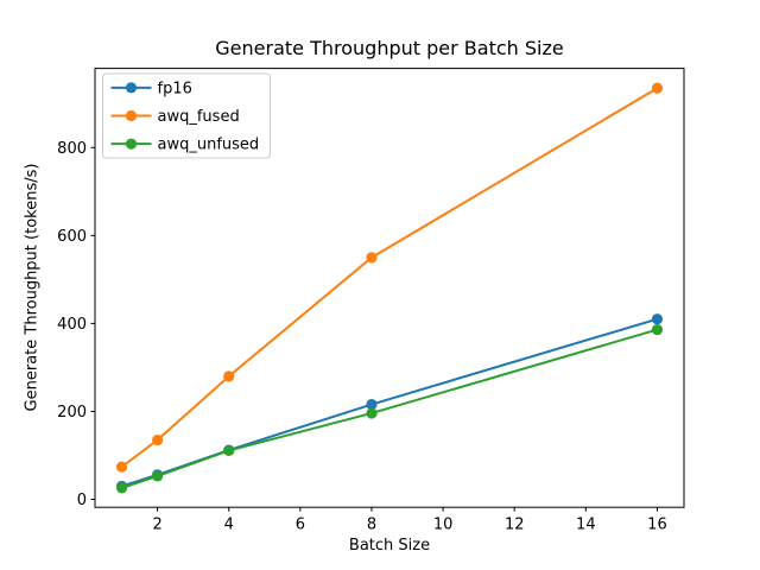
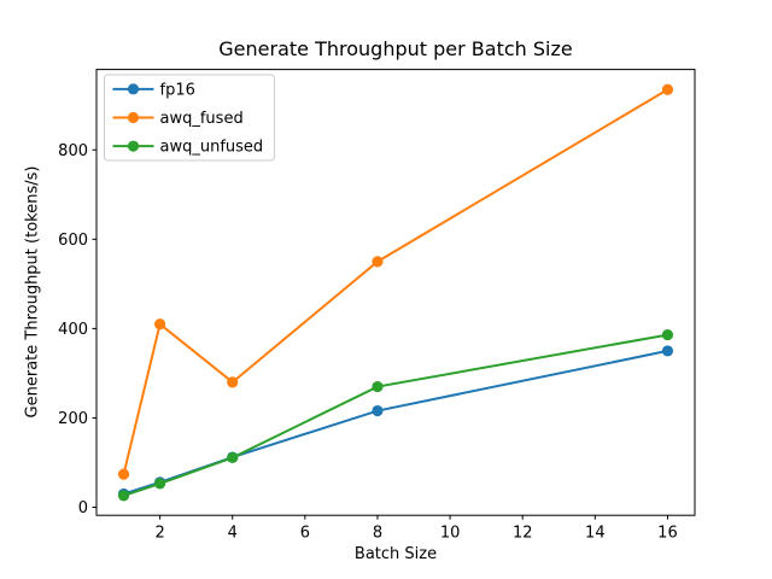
awq_fused/2: 140 -> 410
awq_unfused/8: 200 -> 270
fp16/16: 410 -> 350
